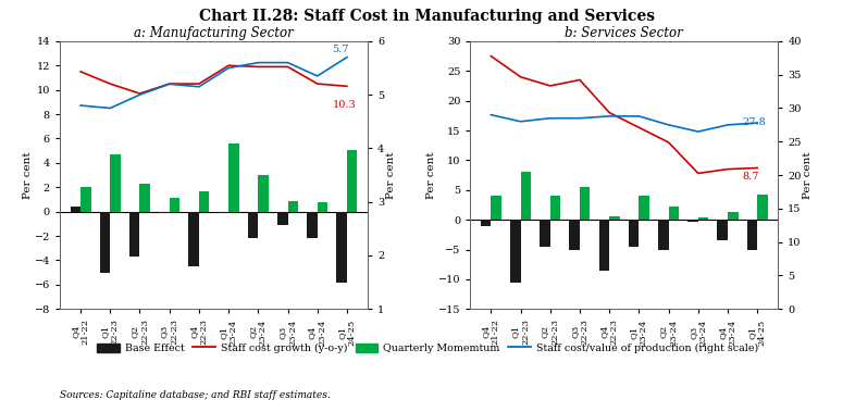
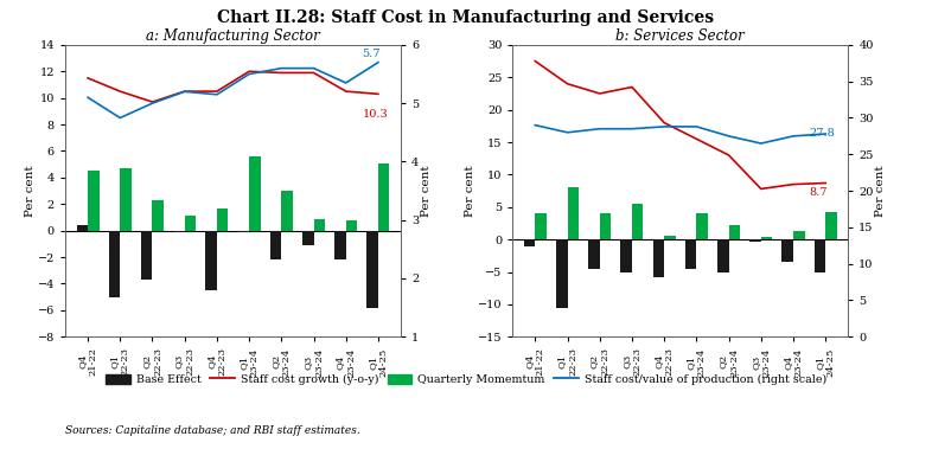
a: Manufacturing Sector/Staff cost/value of production (right scale)/Q4 21-22: 4.80 -> 5.10
a: Manufacturing Sector/Quarterly Momemtum/Q4 21-22: 2.0 -> 4.5
b: Services Sector/Base Effect/Q4 22-23: -8.5 -> -5.8
